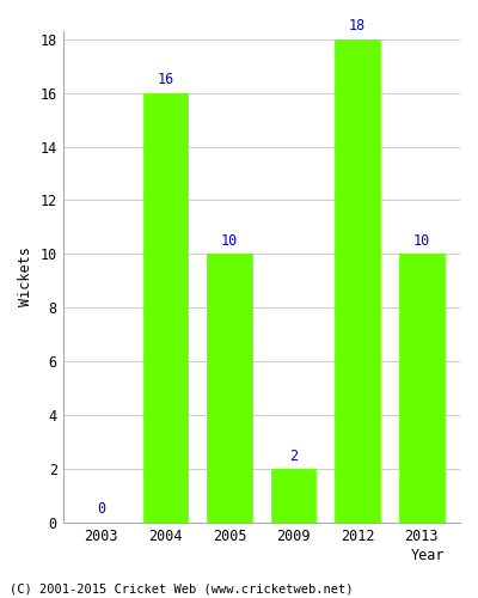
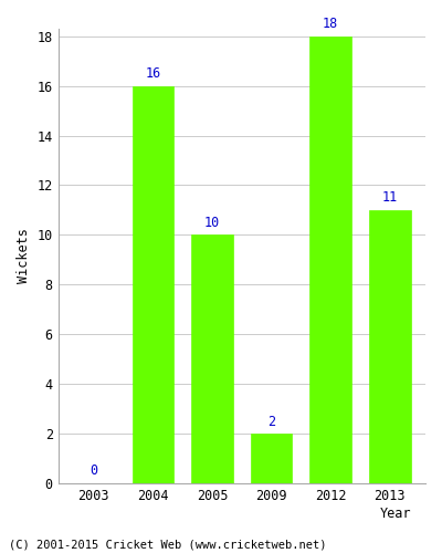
2013: 10 -> 11
